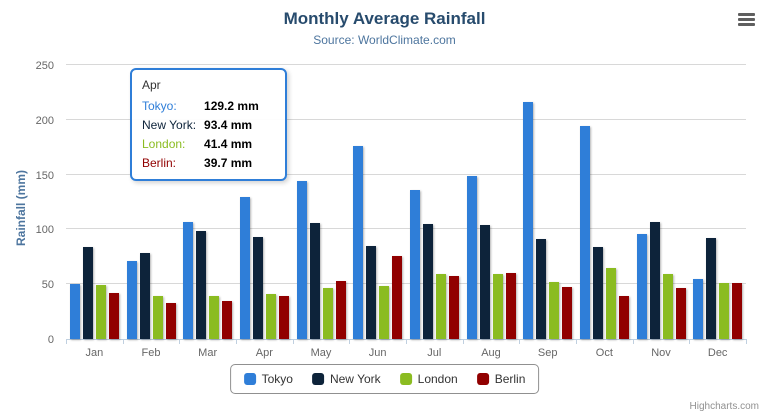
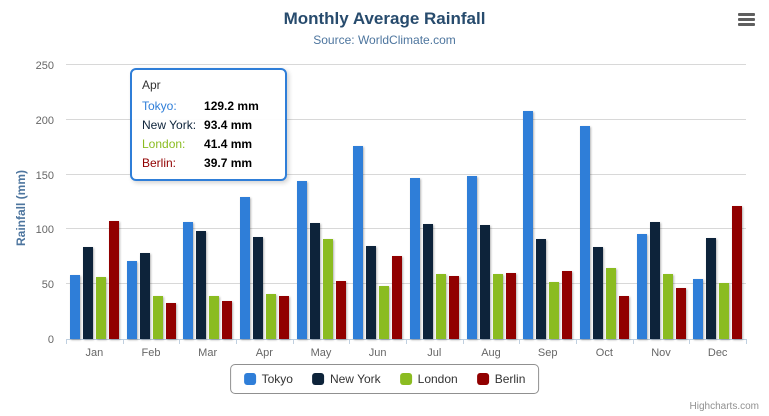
Tokyo/Jan: 50 -> 58
London/Jan: 49 -> 57
Berlin/Jan: 42 -> 108
London/May: 47 -> 91
Tokyo/Jul: 136 -> 147
Tokyo/Sep: 216 -> 208
Berlin/Sep: 48 -> 62
Berlin/Dec: 51 -> 121
